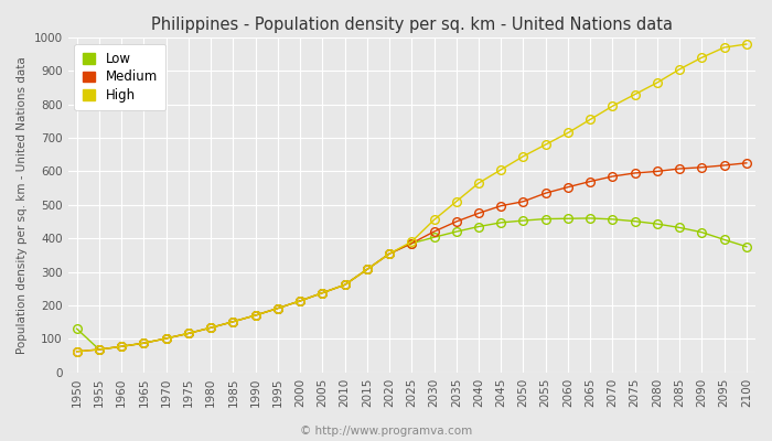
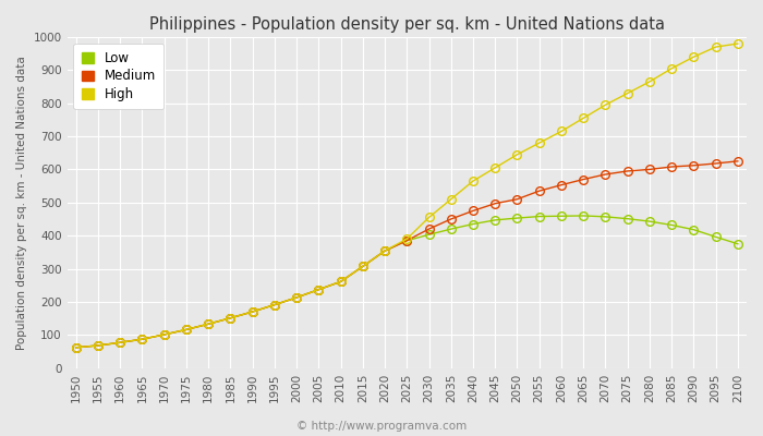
Low/1950: 130 -> 62
